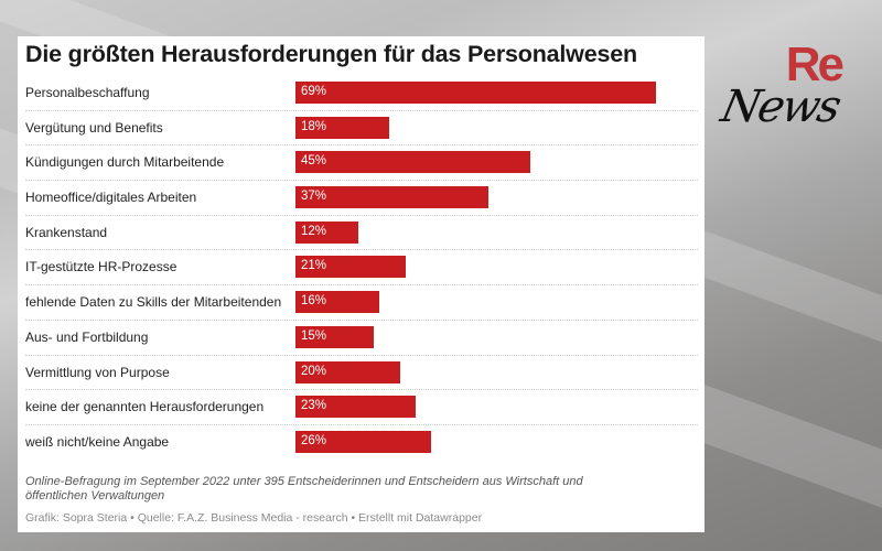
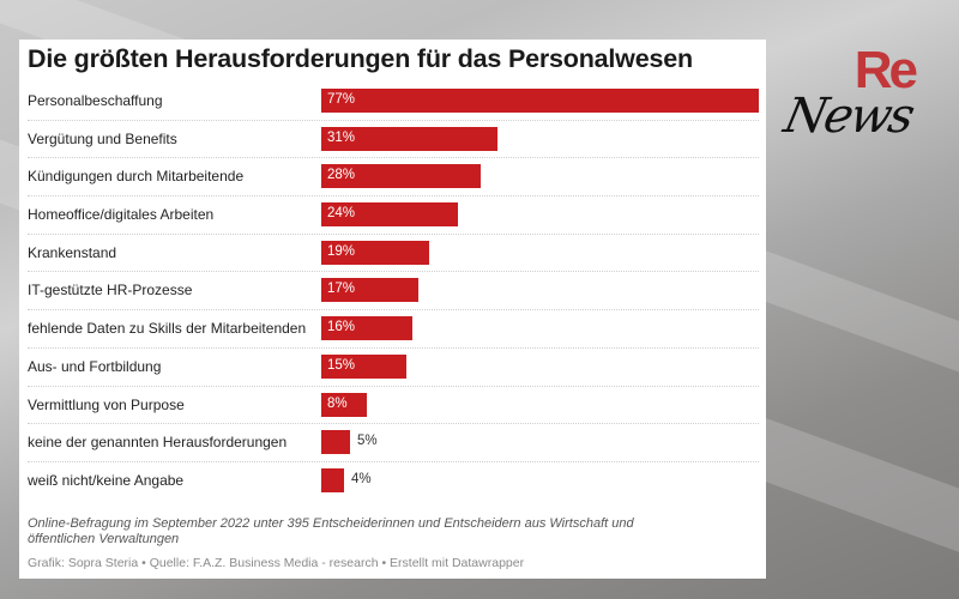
Personalbeschaffung: 69% -> 77%
Vergütung und Benefits: 18% -> 31%
Kündigungen durch Mitarbeitende: 45% -> 28%
Homeoffice/digitales Arbeiten: 37% -> 24%
Krankenstand: 12% -> 19%
IT-gestützte HR-Prozesse: 21% -> 17%
Vermittlung von Purpose: 20% -> 8%
keine der genannten Herausforderungen: 23% -> 5%
weiß nicht/keine Angabe: 26% -> 4%
